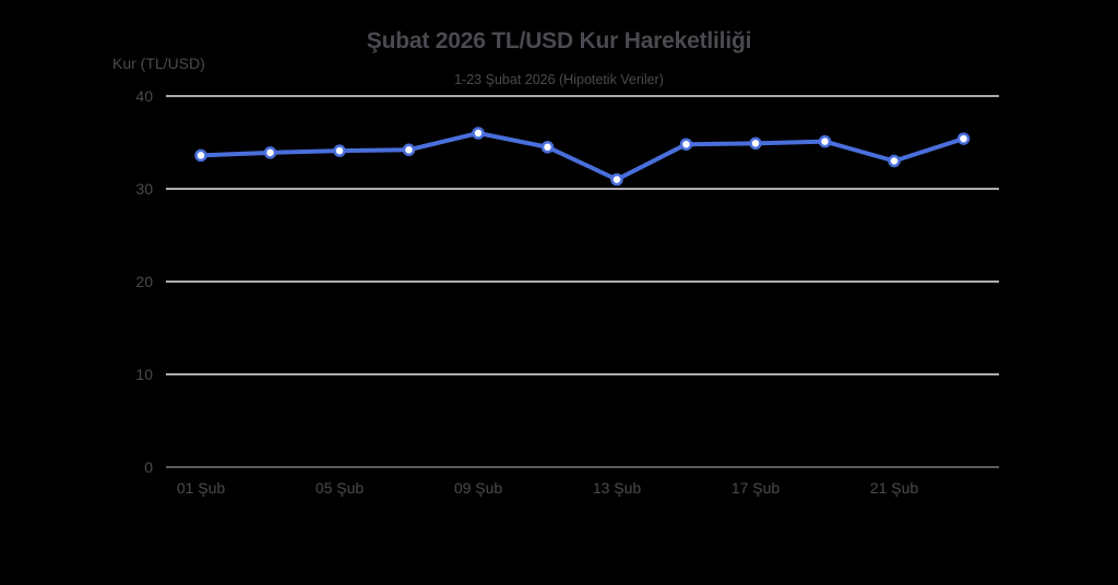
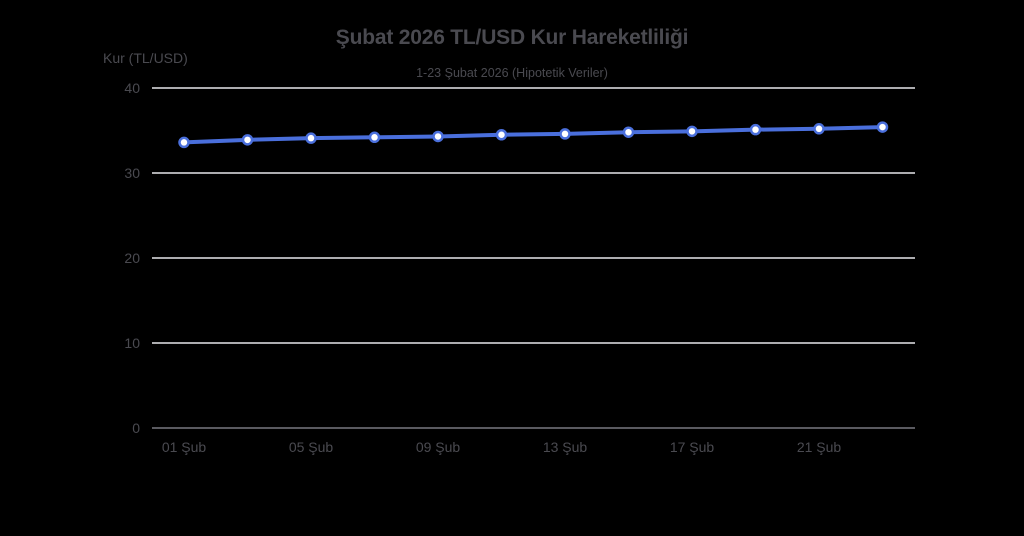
09 Şub: 36 -> 34
13 Şub: 31 -> 35
21 Şub: 33 -> 35
